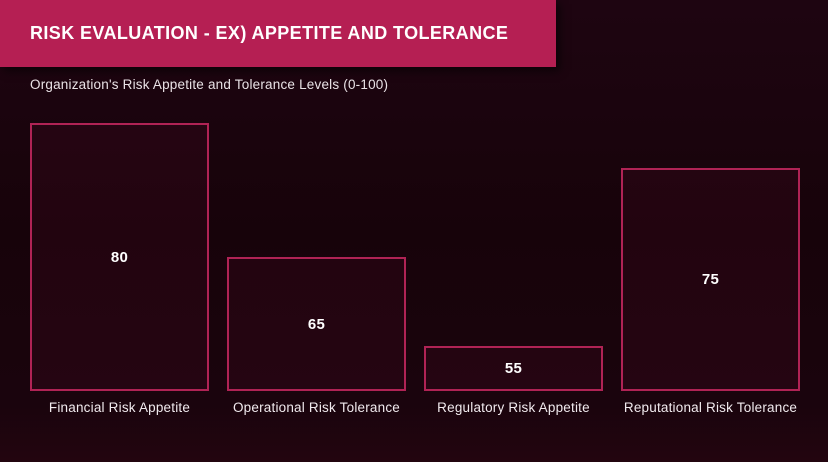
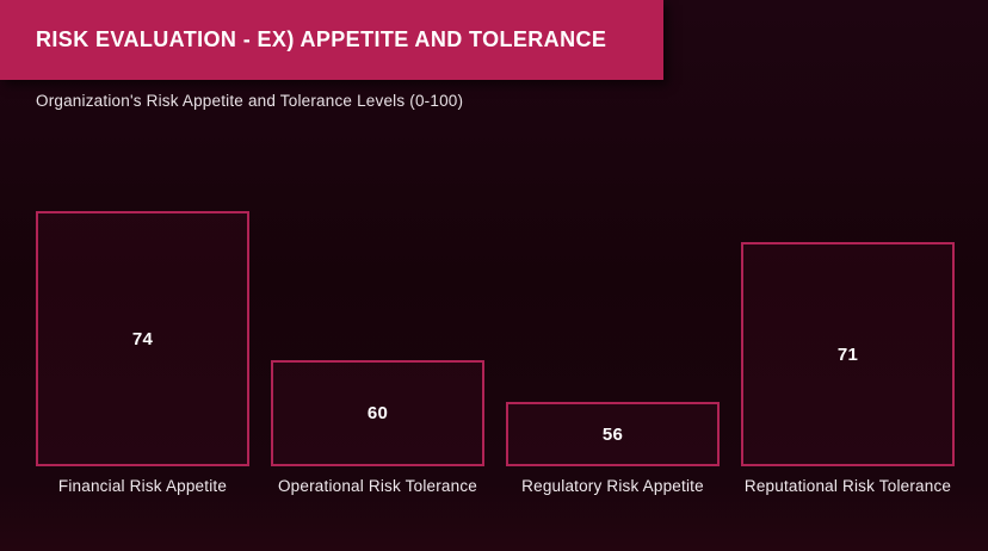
Financial Risk Appetite: 80 -> 74
Operational Risk Tolerance: 65 -> 60
Regulatory Risk Appetite: 55 -> 56
Reputational Risk Tolerance: 75 -> 71
